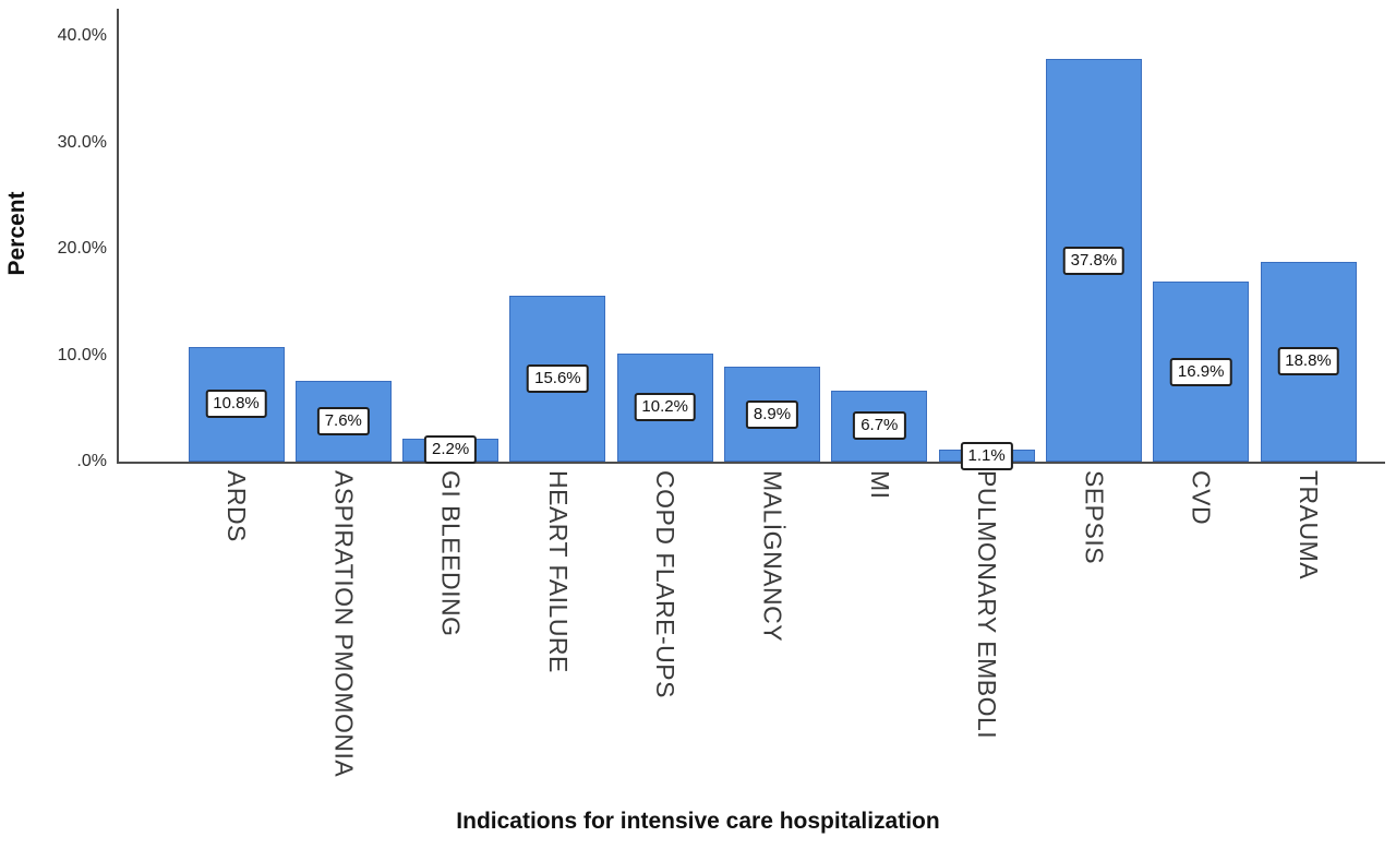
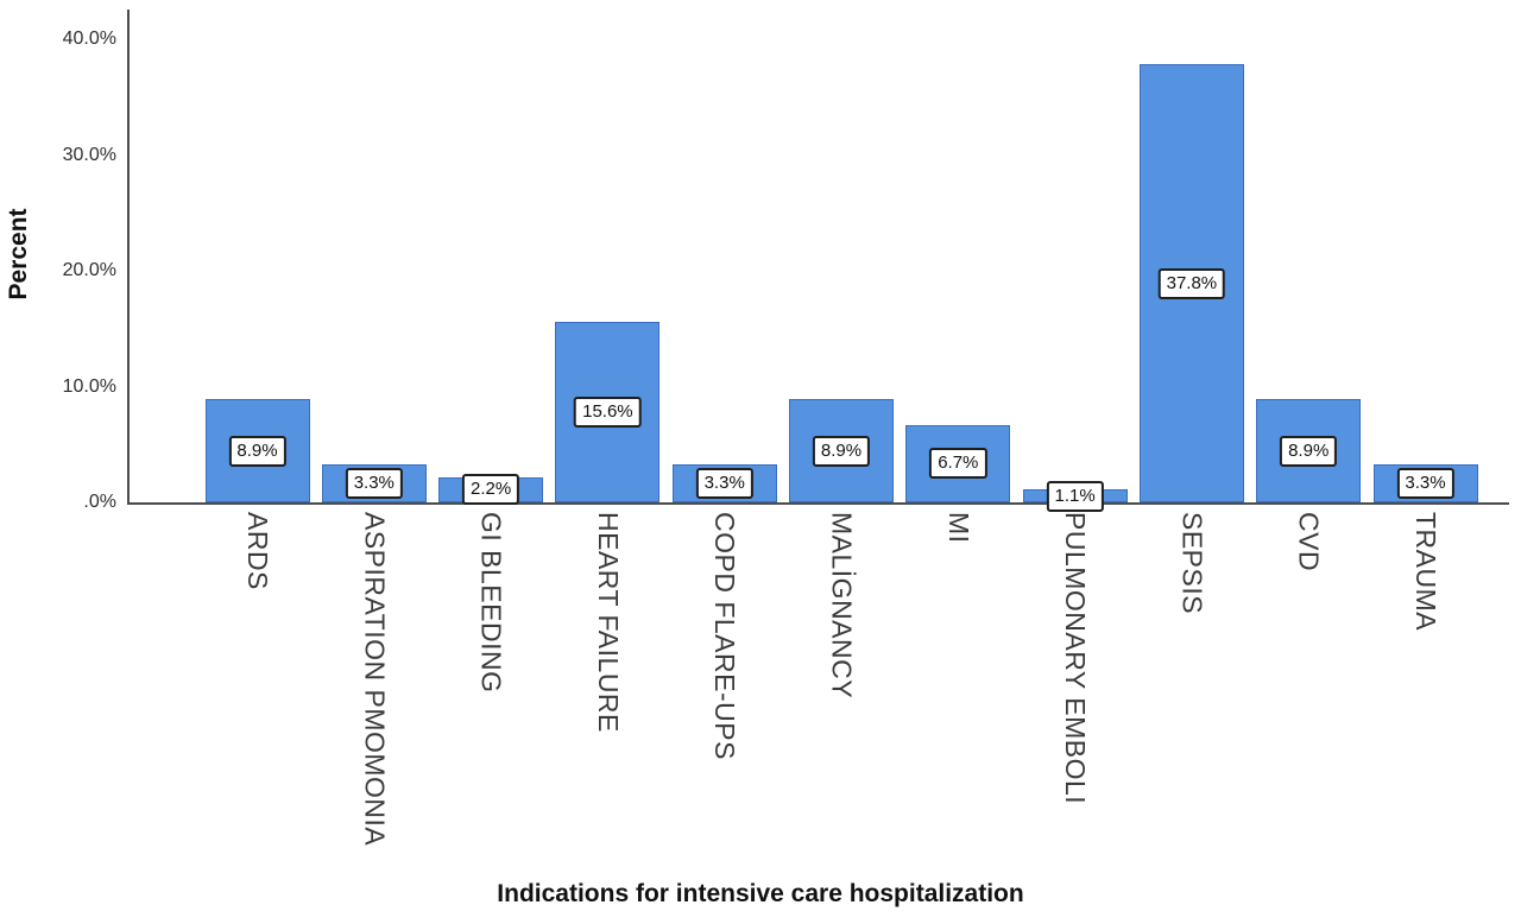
ARDS: 10.8% -> 8.9%
ASPIRATION PMOMONIA: 7.6% -> 3.3%
COPD FLARE-UPS: 10.2% -> 3.3%
CVD: 16.9% -> 8.9%
TRAUMA: 18.8% -> 3.3%
